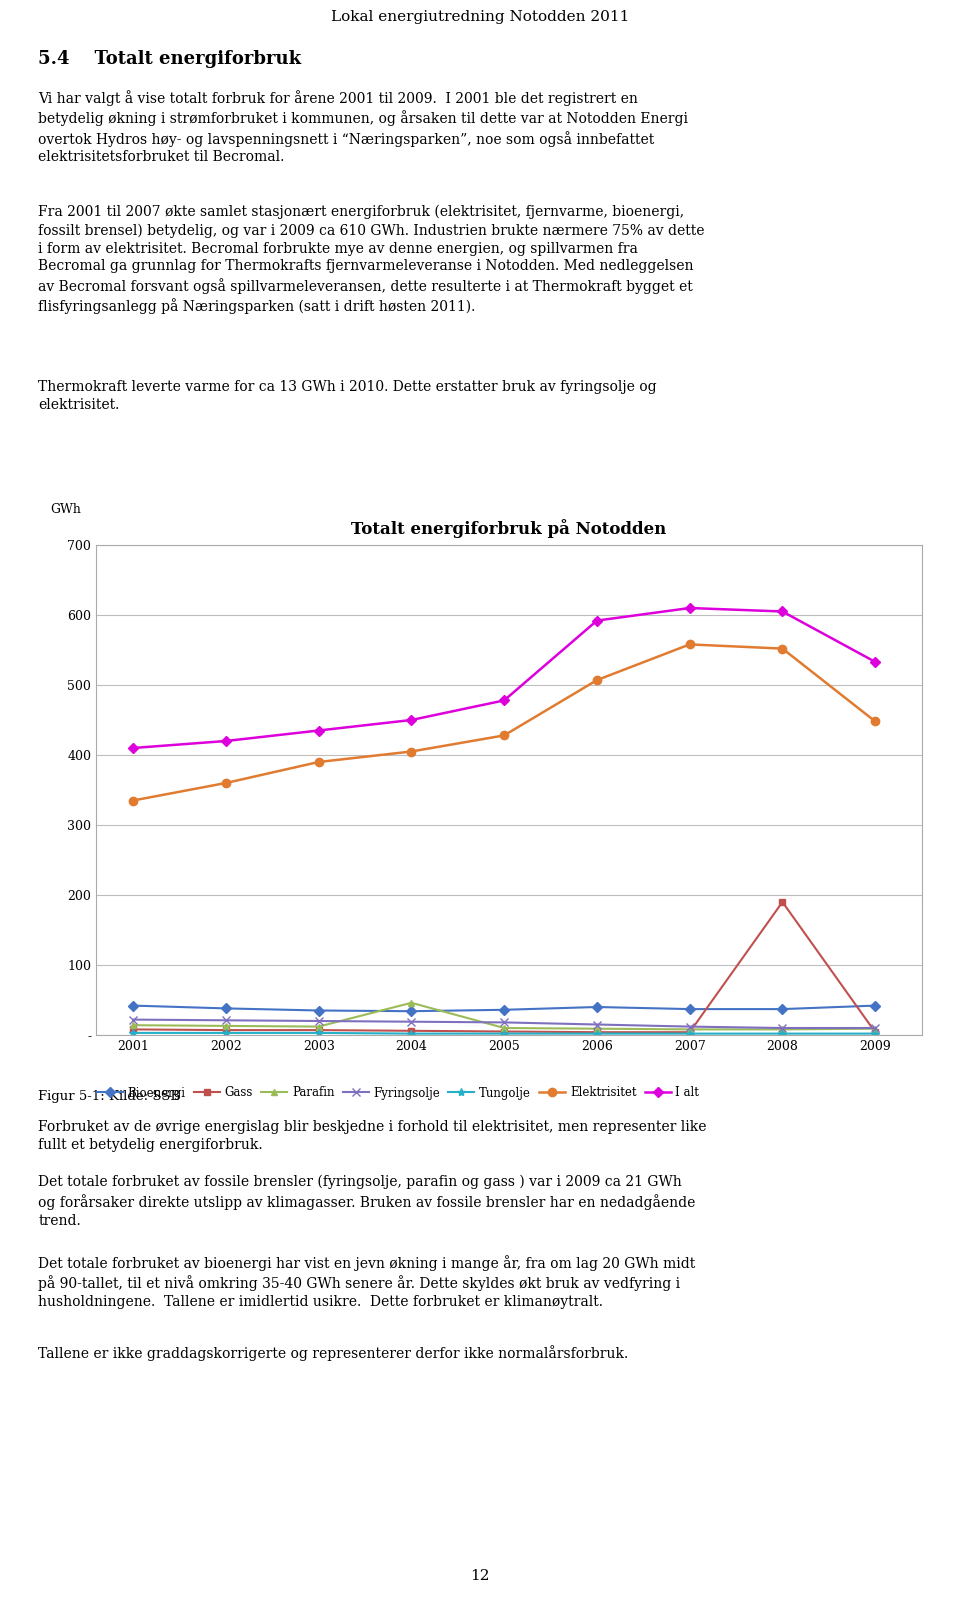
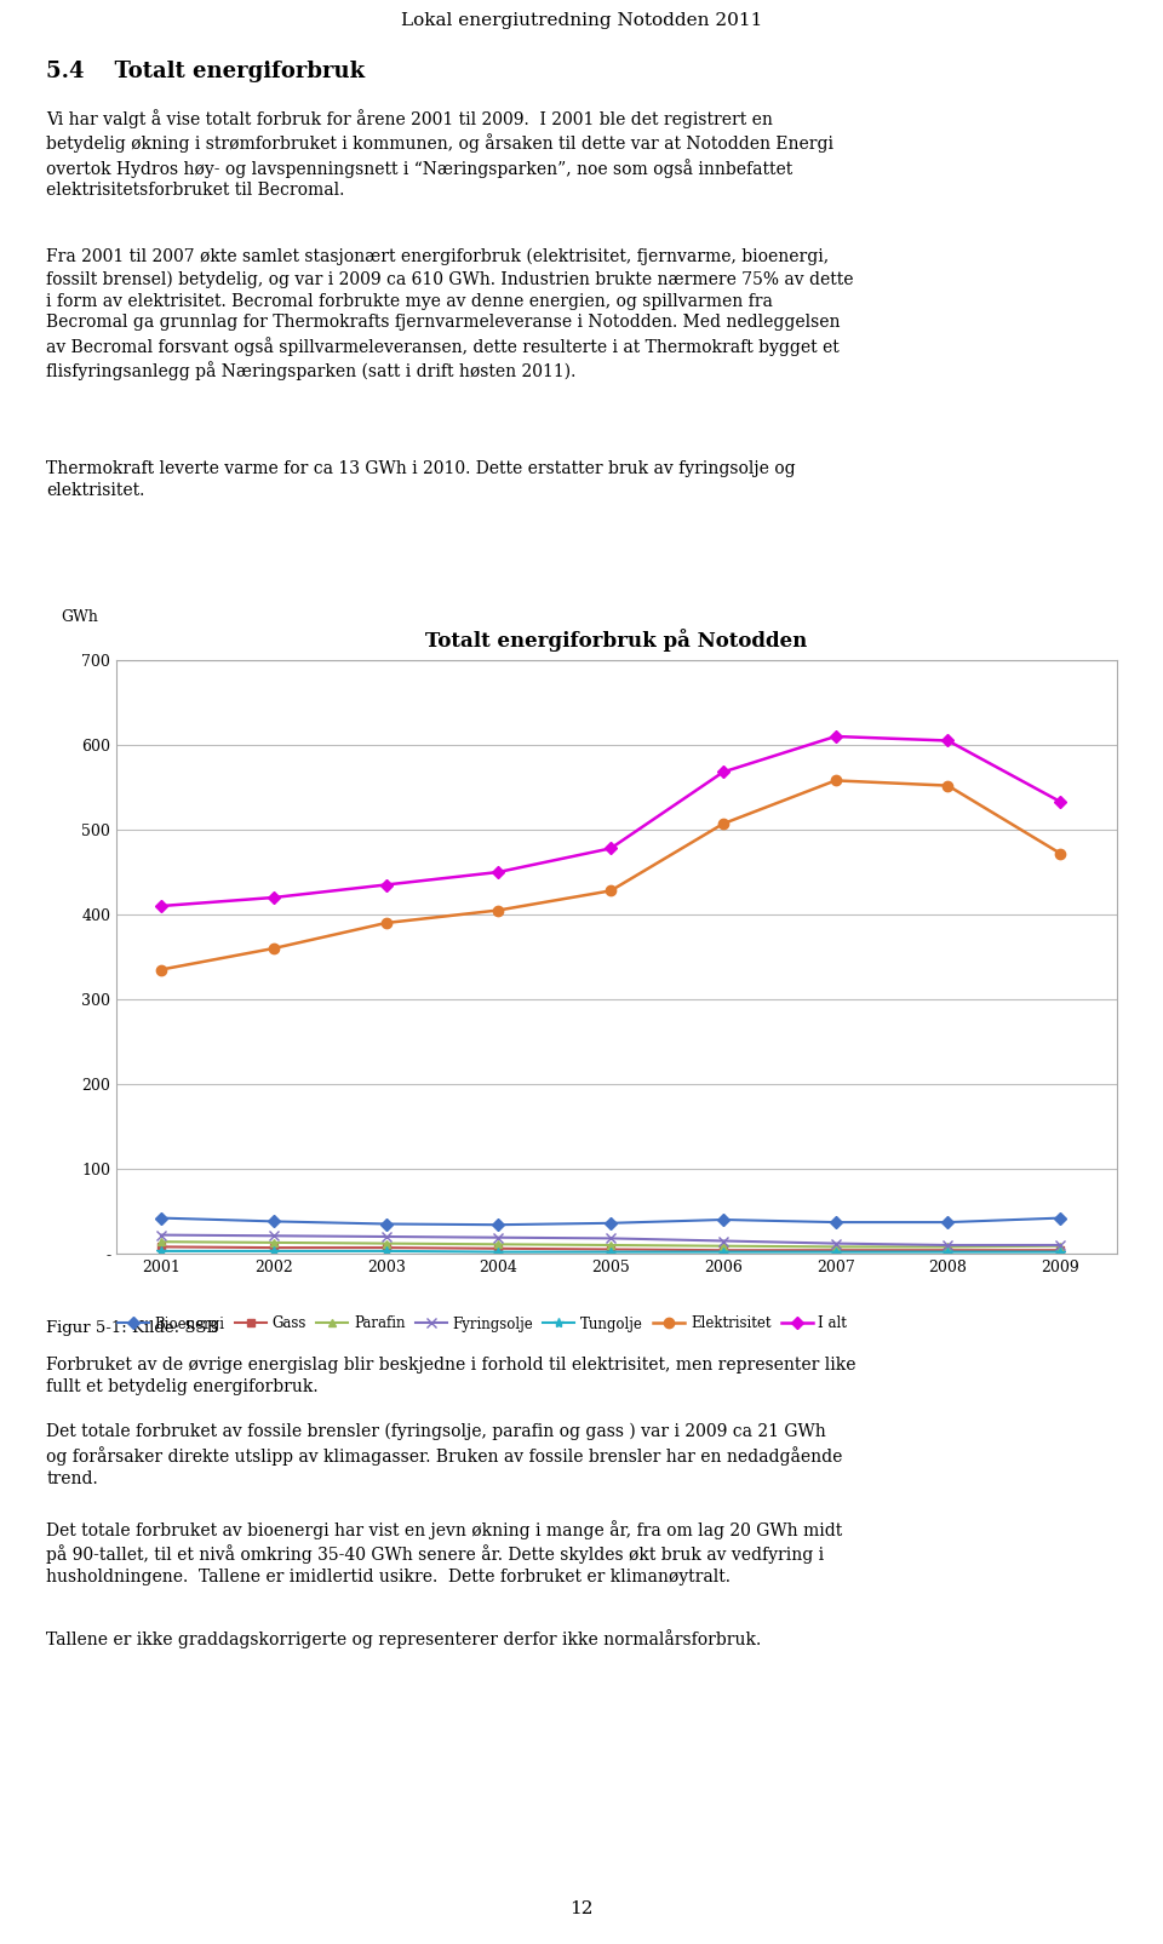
Parafin/2004: 46 -> 11
I alt/2006: 592 -> 568
Gass/2008: 190 -> 4
Elektrisitet/2009: 448 -> 472
